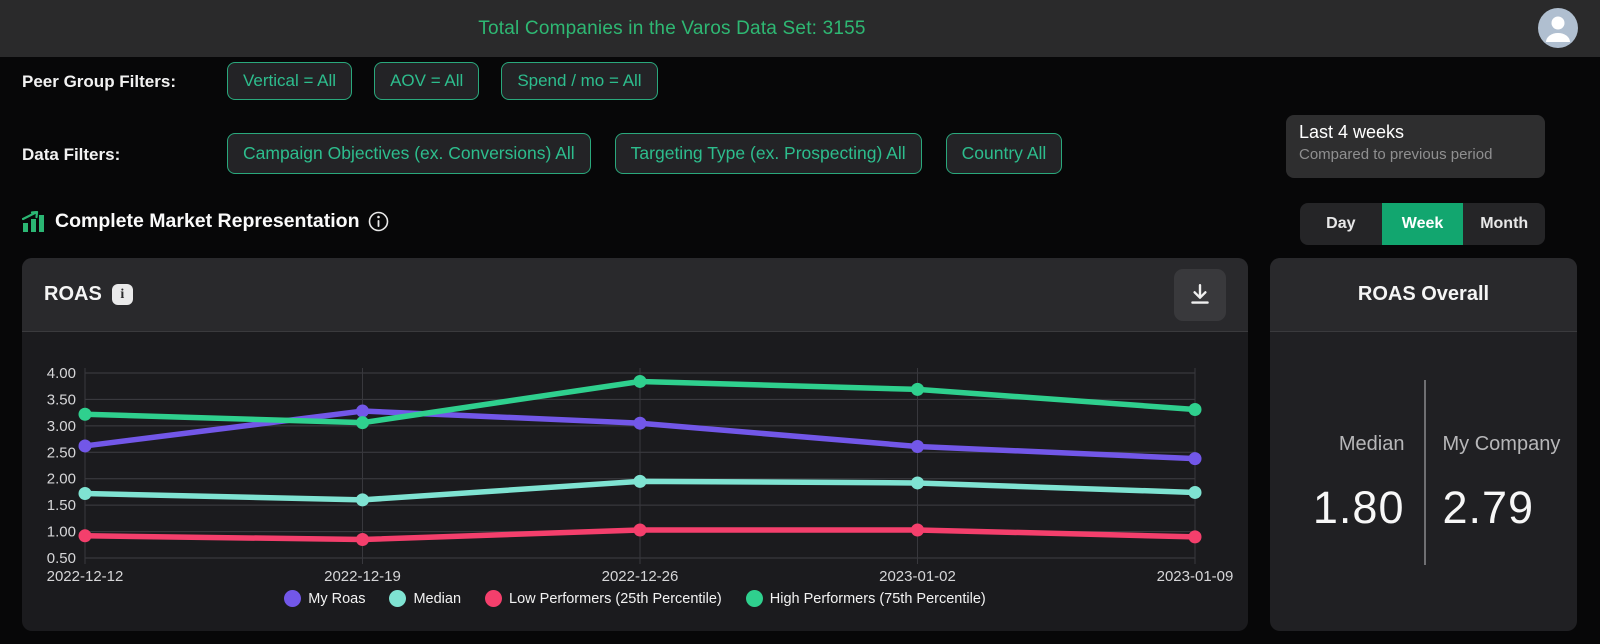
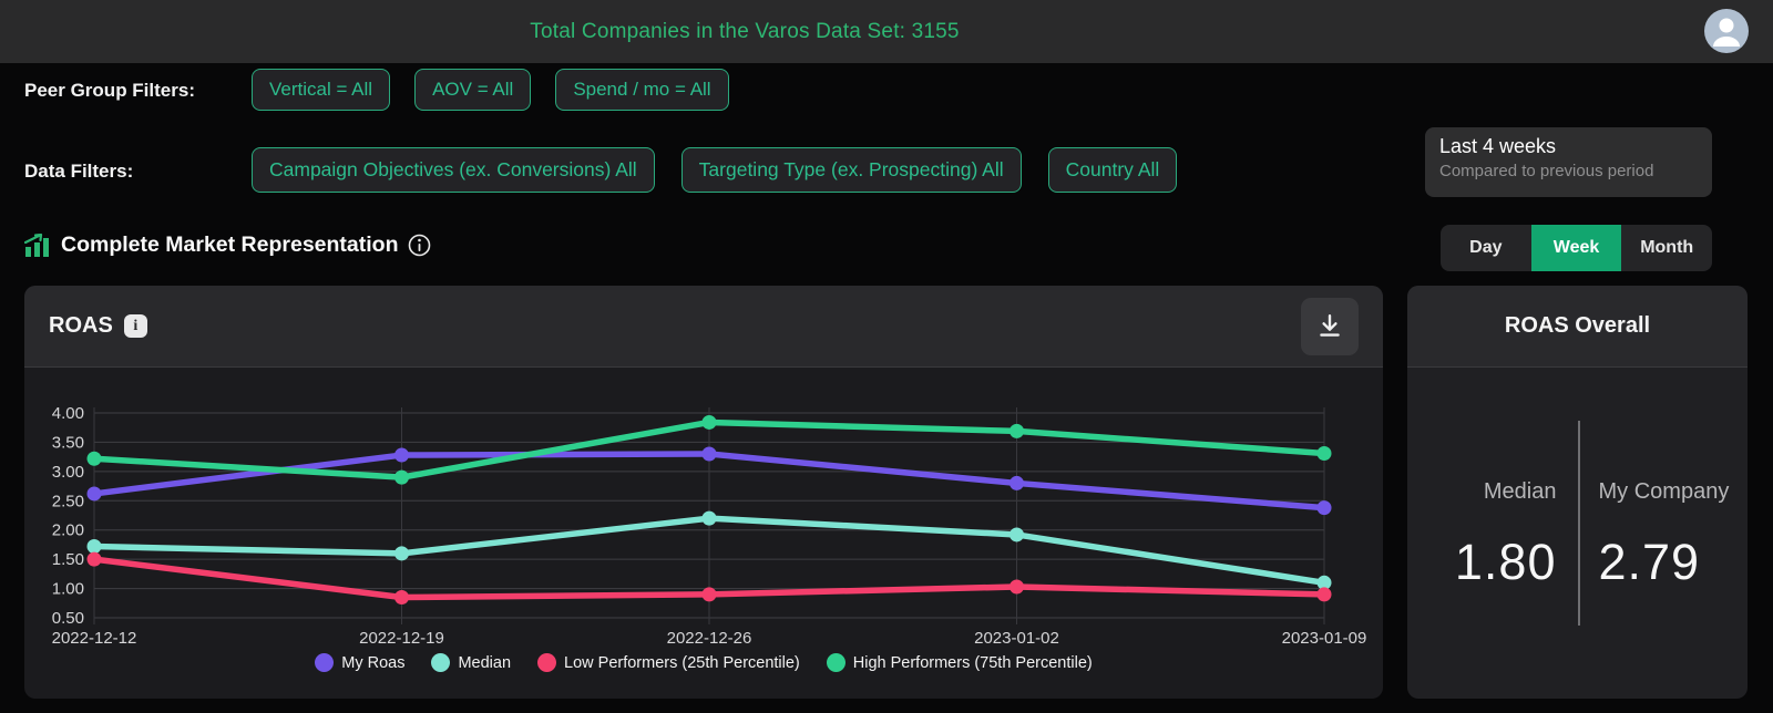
Low Performers (25th Percentile)/2022-12-12: 0.9 -> 1.5
High Performers (75th Percentile)/2022-12-19: 3.1 -> 2.9
My Roas/2022-12-26: 3.0 -> 3.3
Median/2022-12-26: 1.9 -> 2.2
Low Performers (25th Percentile)/2022-12-26: 1.0 -> 0.9
My Roas/2023-01-02: 2.6 -> 2.8
Median/2023-01-09: 1.7 -> 1.1
